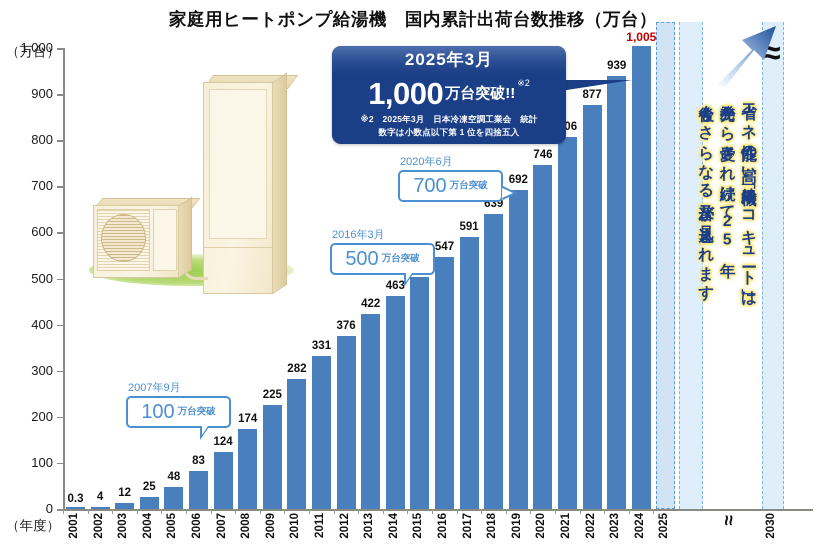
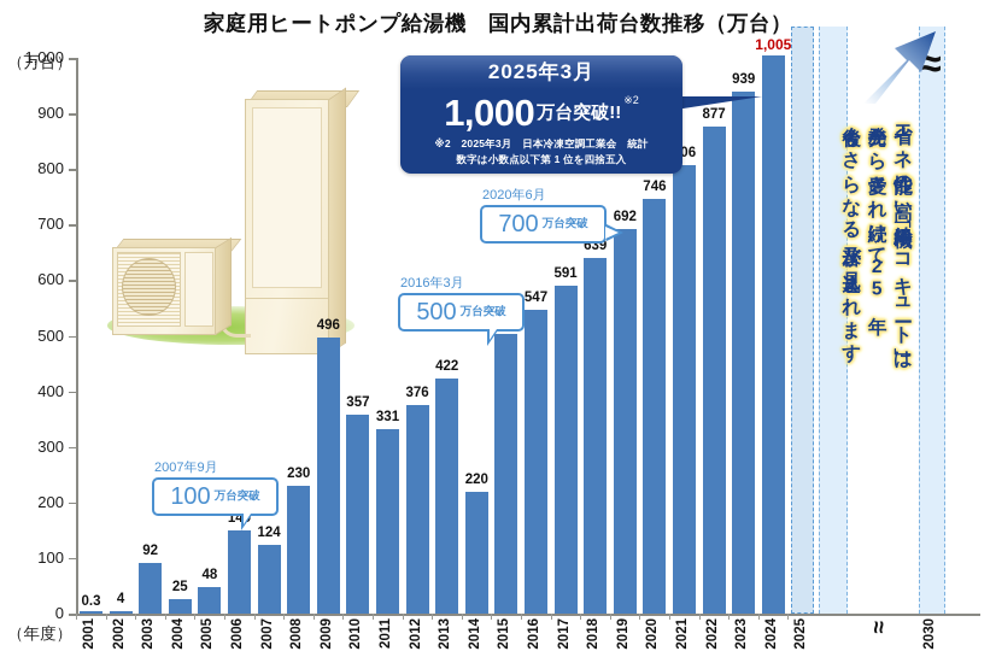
2003: 12 -> 92
2006: 83 -> 149
2008: 174 -> 230
2009: 225 -> 496
2010: 282 -> 357
2014: 463 -> 220
